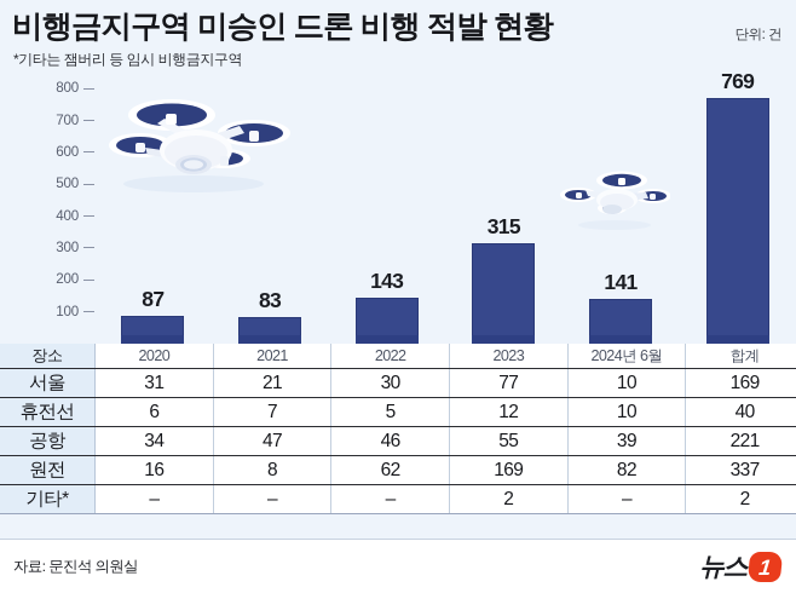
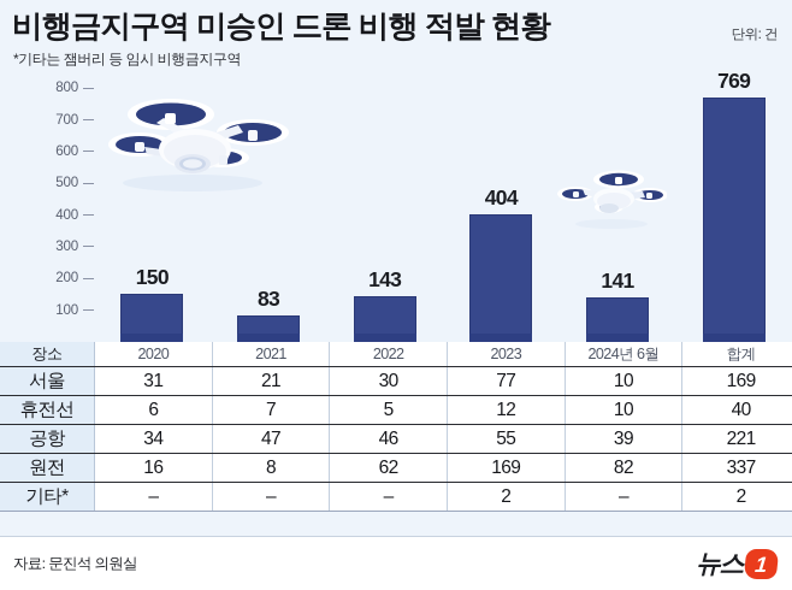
2020: 87 -> 150
2023: 315 -> 404
